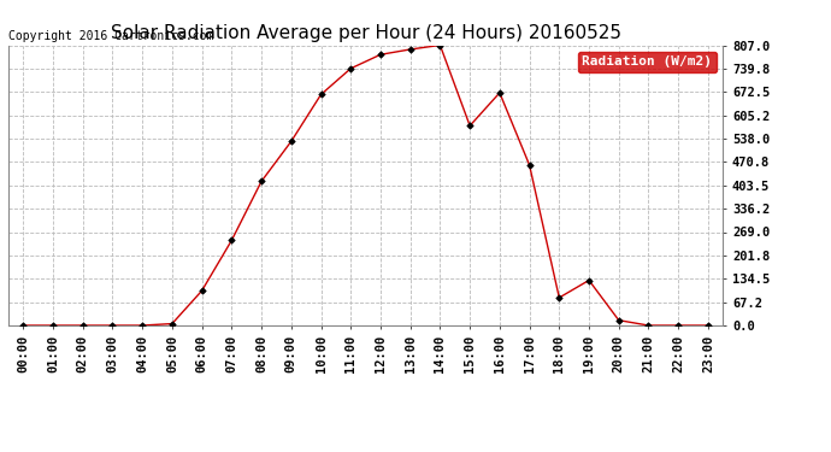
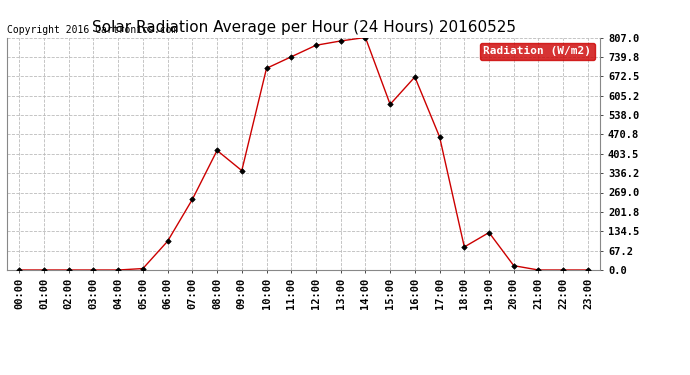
09:00: 530 -> 345
10:00: 665 -> 700
